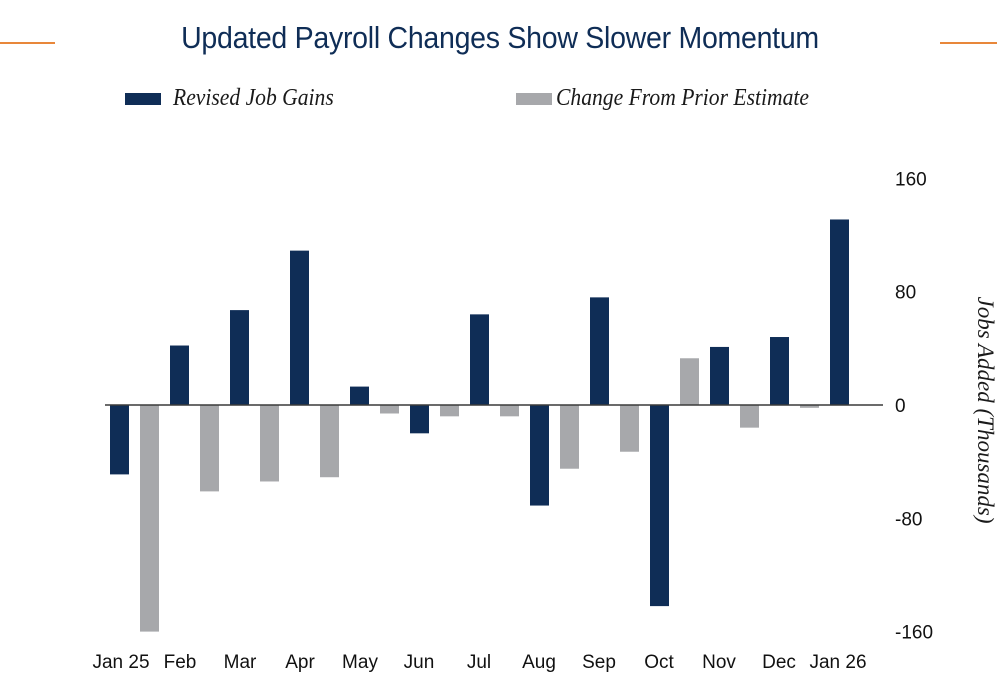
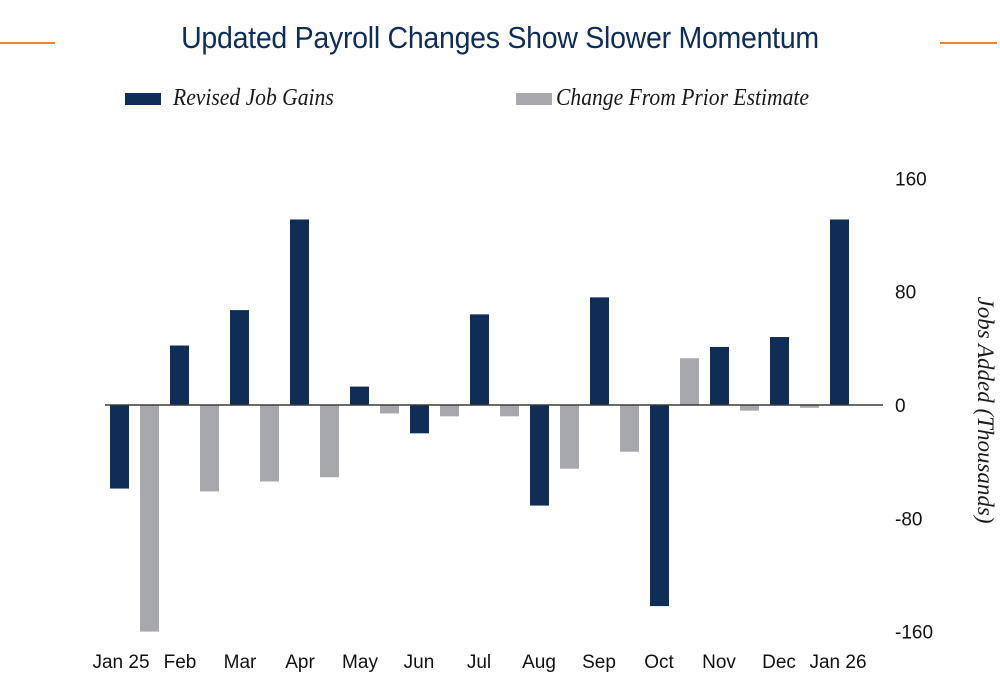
Revised Job Gains/Jan 25: -49 -> -59
Revised Job Gains/Apr: 109 -> 131
Change From Prior Estimate/Nov: -16 -> -4
